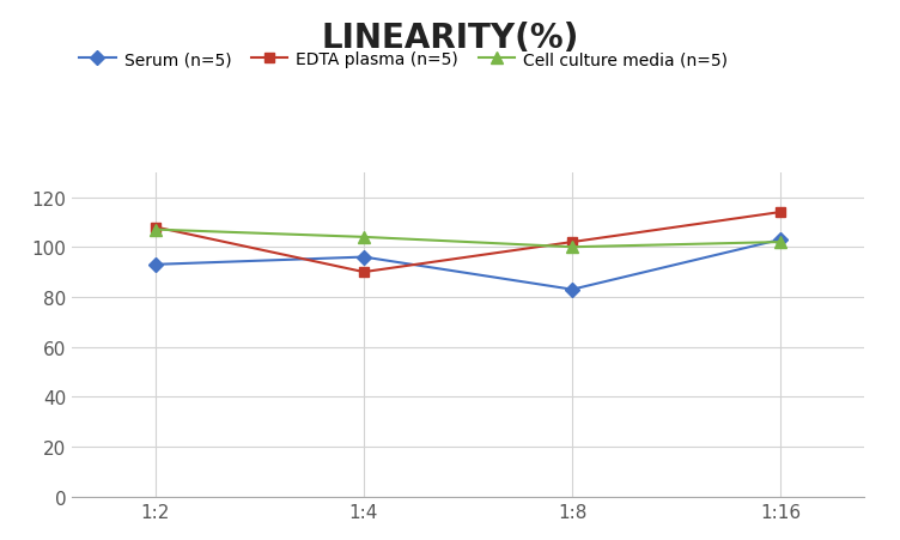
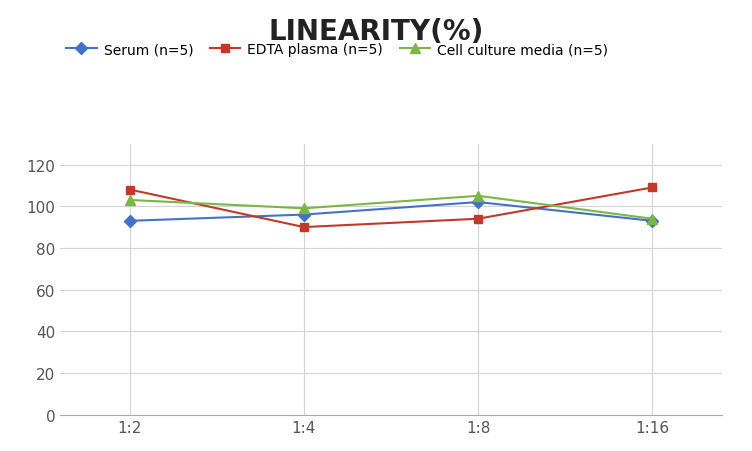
Cell culture media (n=5)/1:2: 107 -> 103
Cell culture media (n=5)/1:4: 104 -> 99
Serum (n=5)/1:8: 83 -> 102
EDTA plasma (n=5)/1:8: 102 -> 94
Cell culture media (n=5)/1:8: 100 -> 105
Serum (n=5)/1:16: 103 -> 93
EDTA plasma (n=5)/1:16: 114 -> 109
Cell culture media (n=5)/1:16: 102 -> 94
